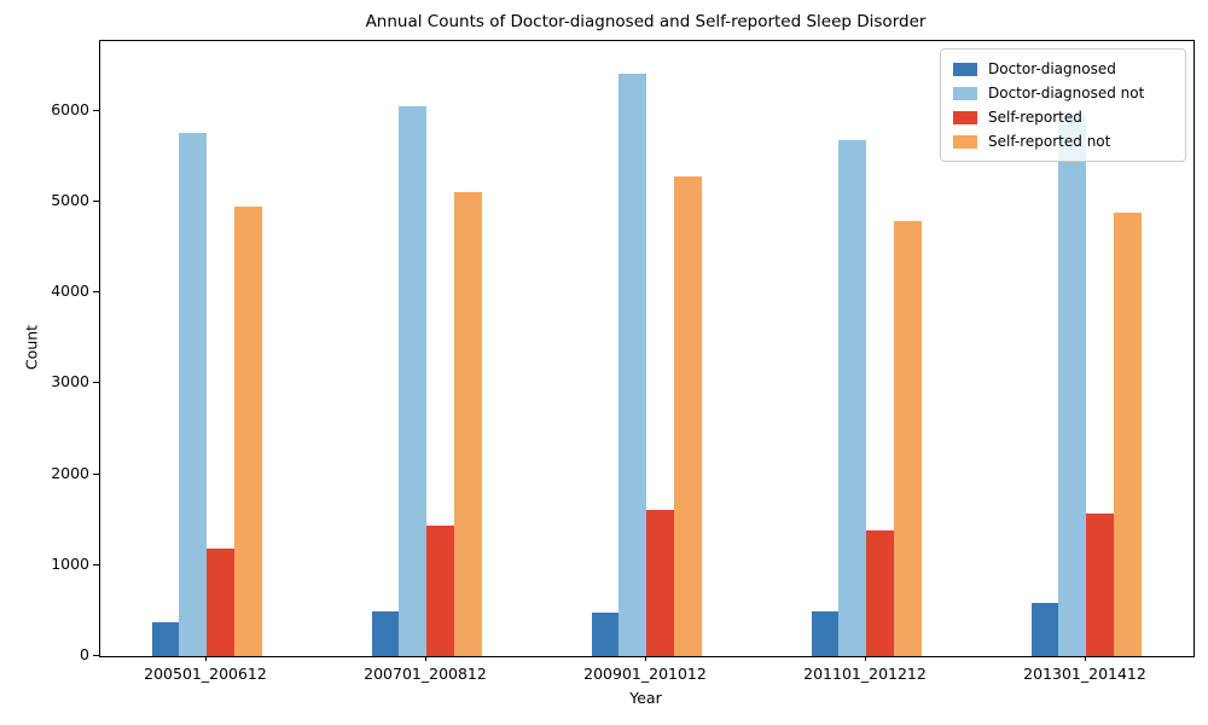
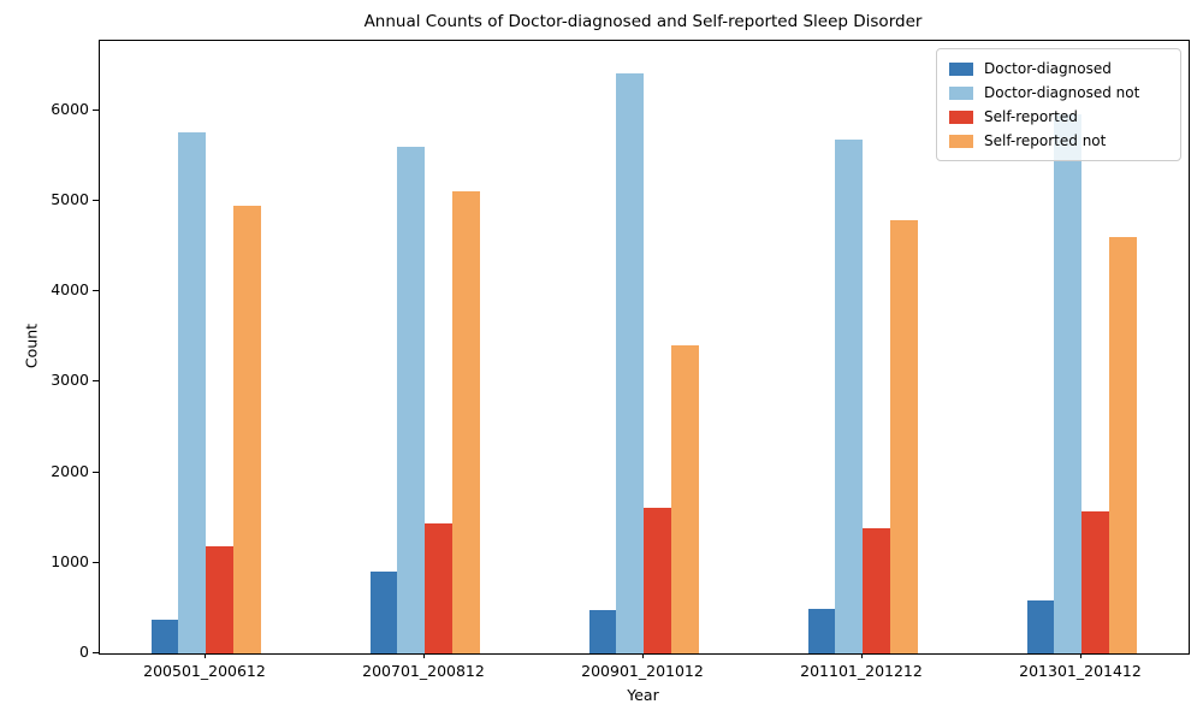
Doctor-diagnosed/200701_200812: 500 -> 900
Doctor-diagnosed not/200701_200812: 6000 -> 5600
Self-reported not/200901_201012: 5300 -> 3400
Self-reported not/201301_201412: 4900 -> 4600
